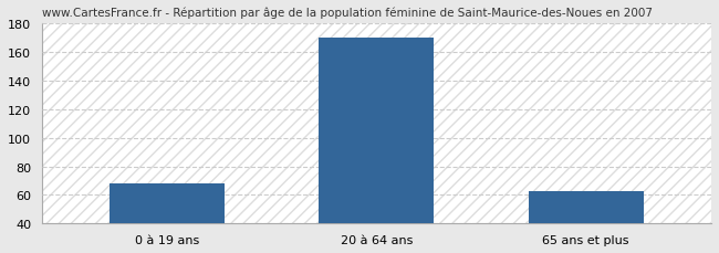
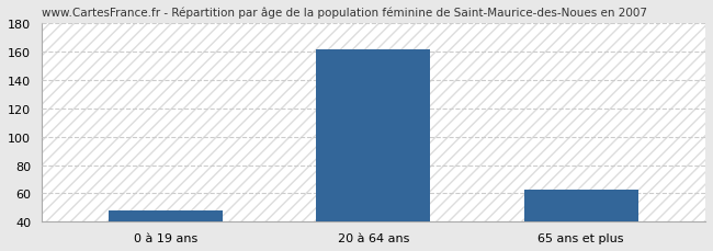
0 à 19 ans: 68 -> 48
20 à 64 ans: 170 -> 162
